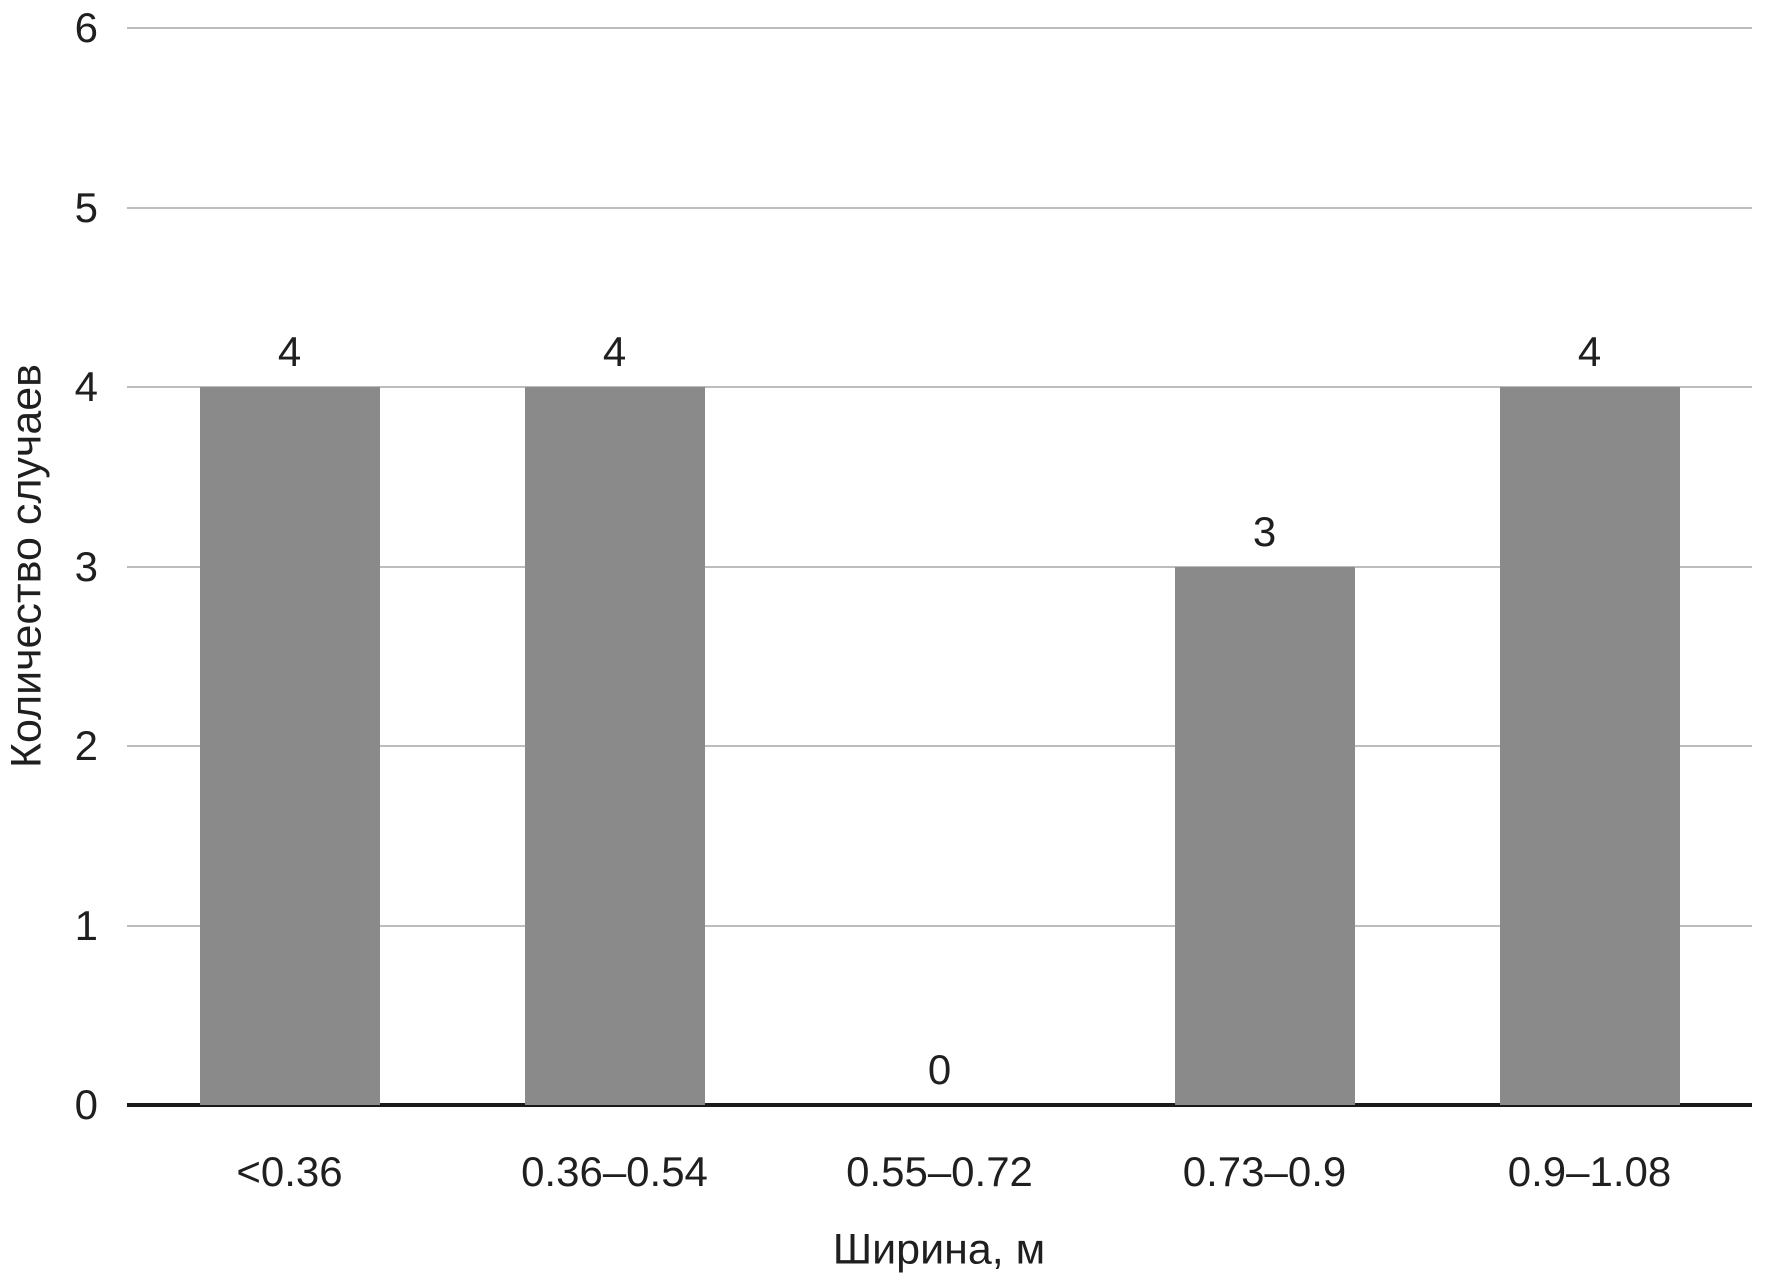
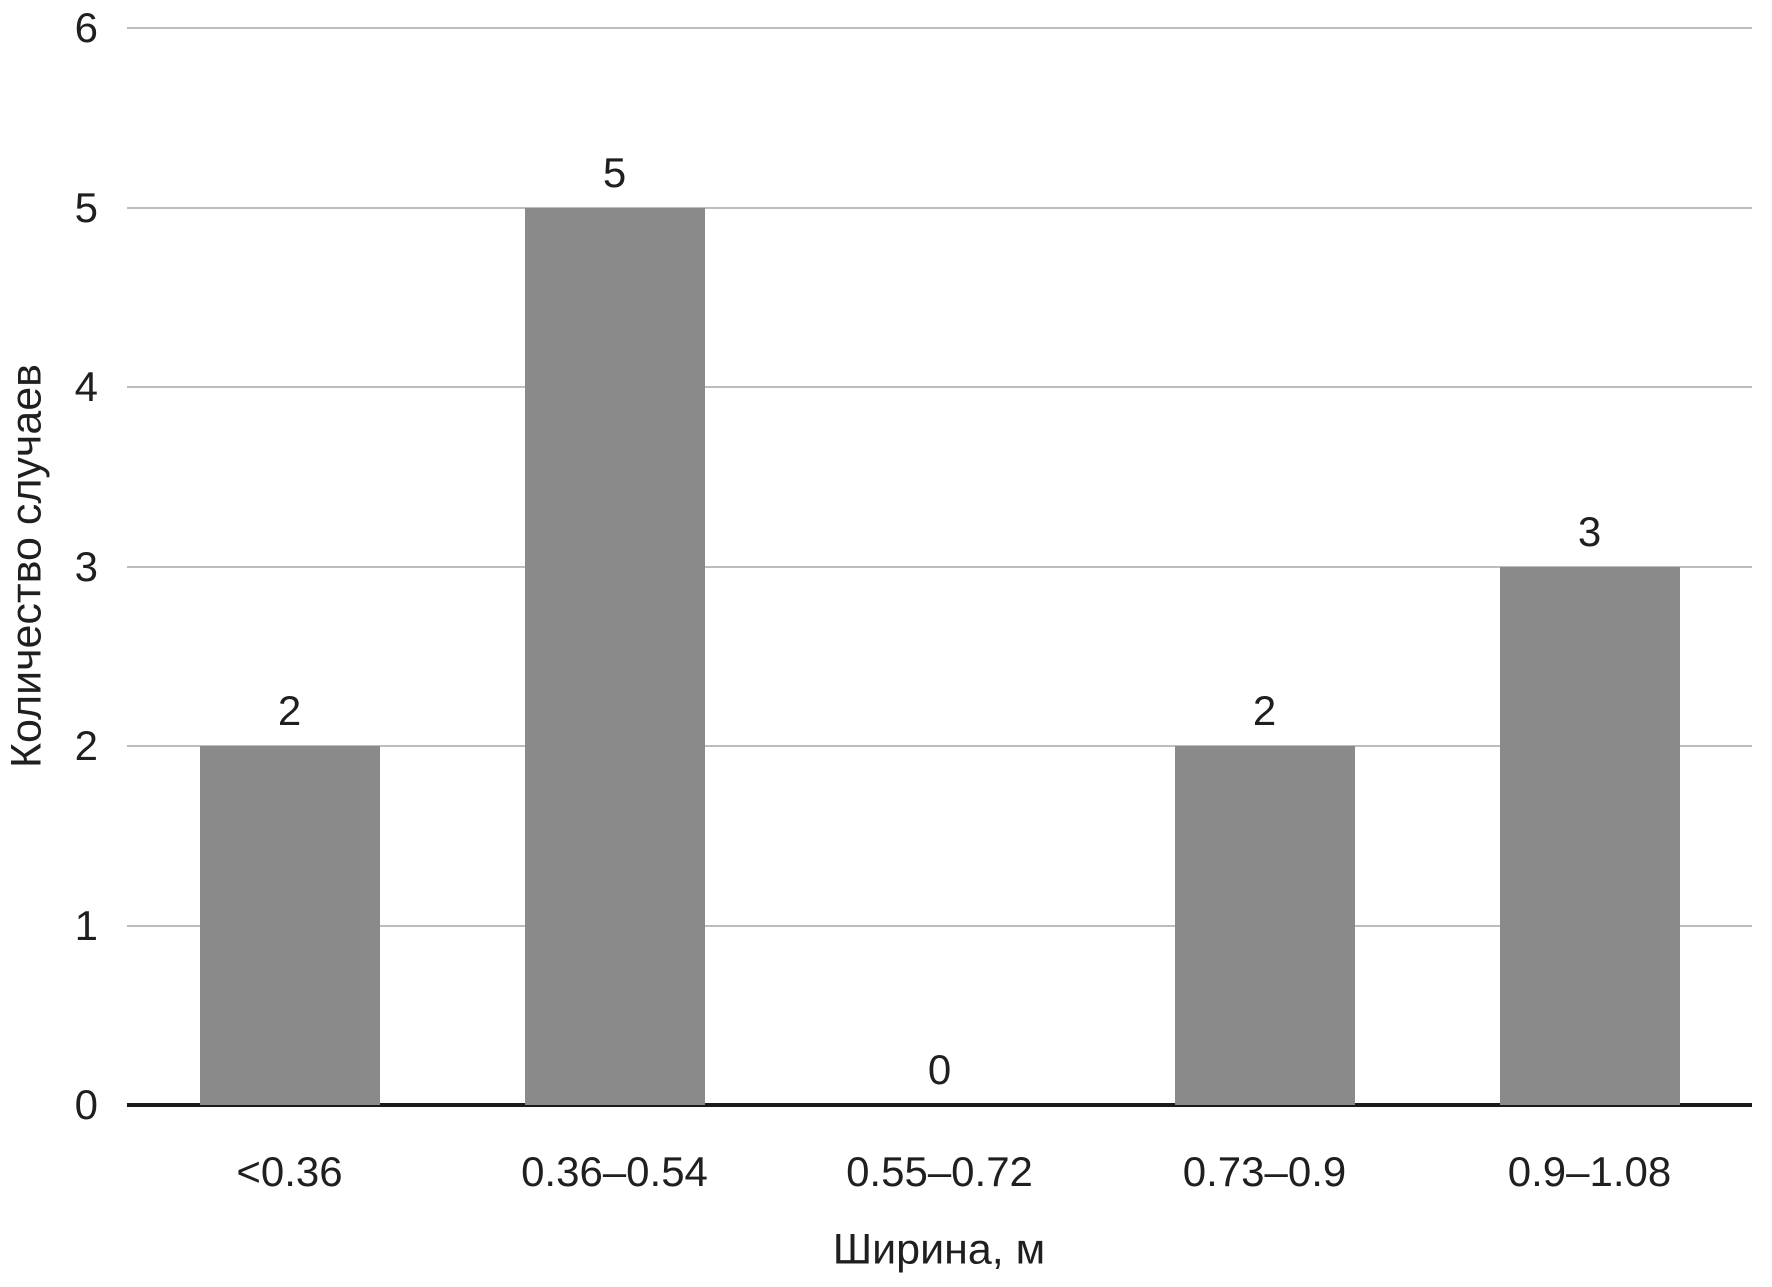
<0.36: 4 -> 2
0.36–0.54: 4 -> 5
0.73–0.9: 3 -> 2
0.9–1.08: 4 -> 3
